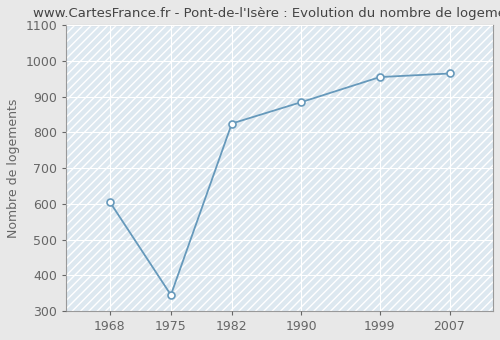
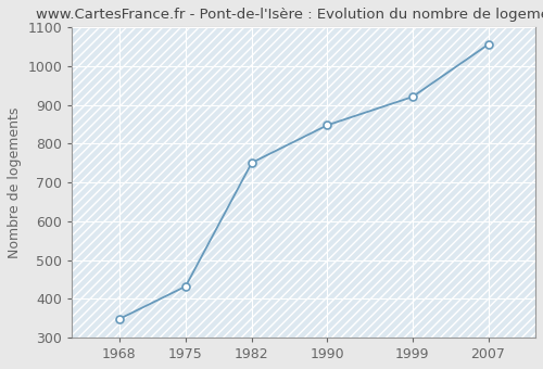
1968: 605 -> 348
1975: 345 -> 432
1982: 825 -> 751
1990: 885 -> 848
1999: 955 -> 921
2007: 965 -> 1056
